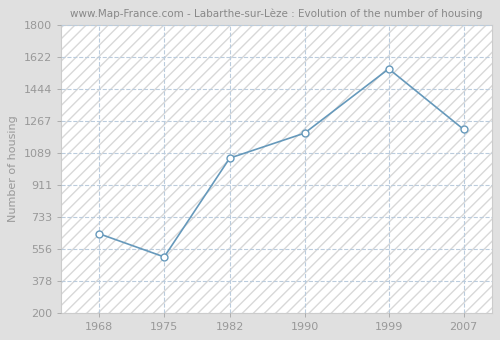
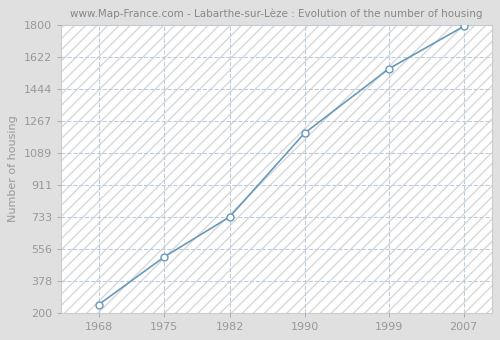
1968: 640 -> 240
1982: 1060 -> 730
2007: 1220 -> 1790
